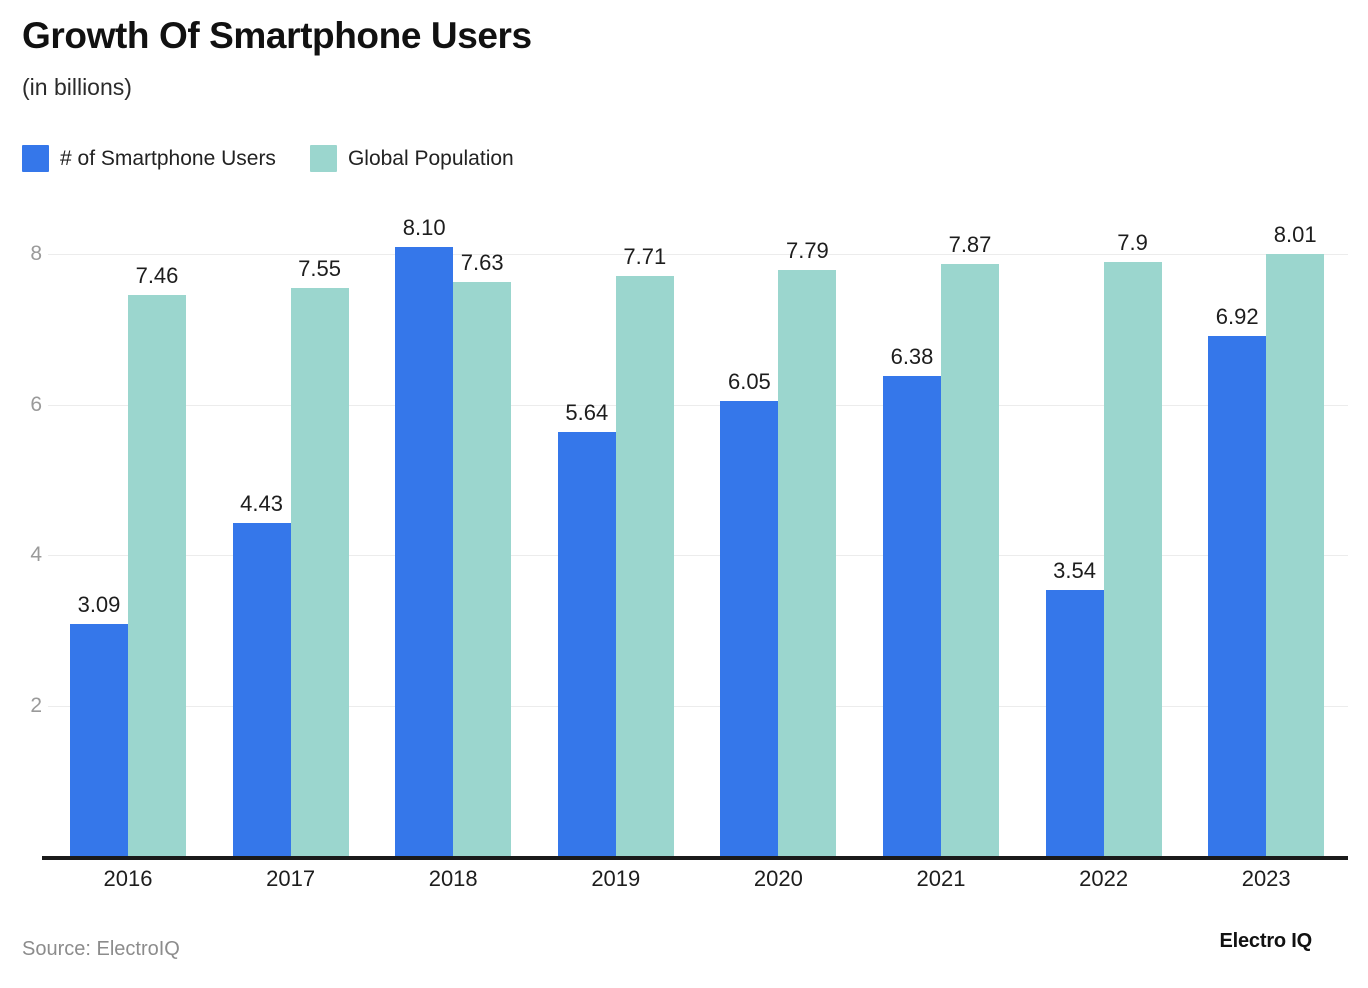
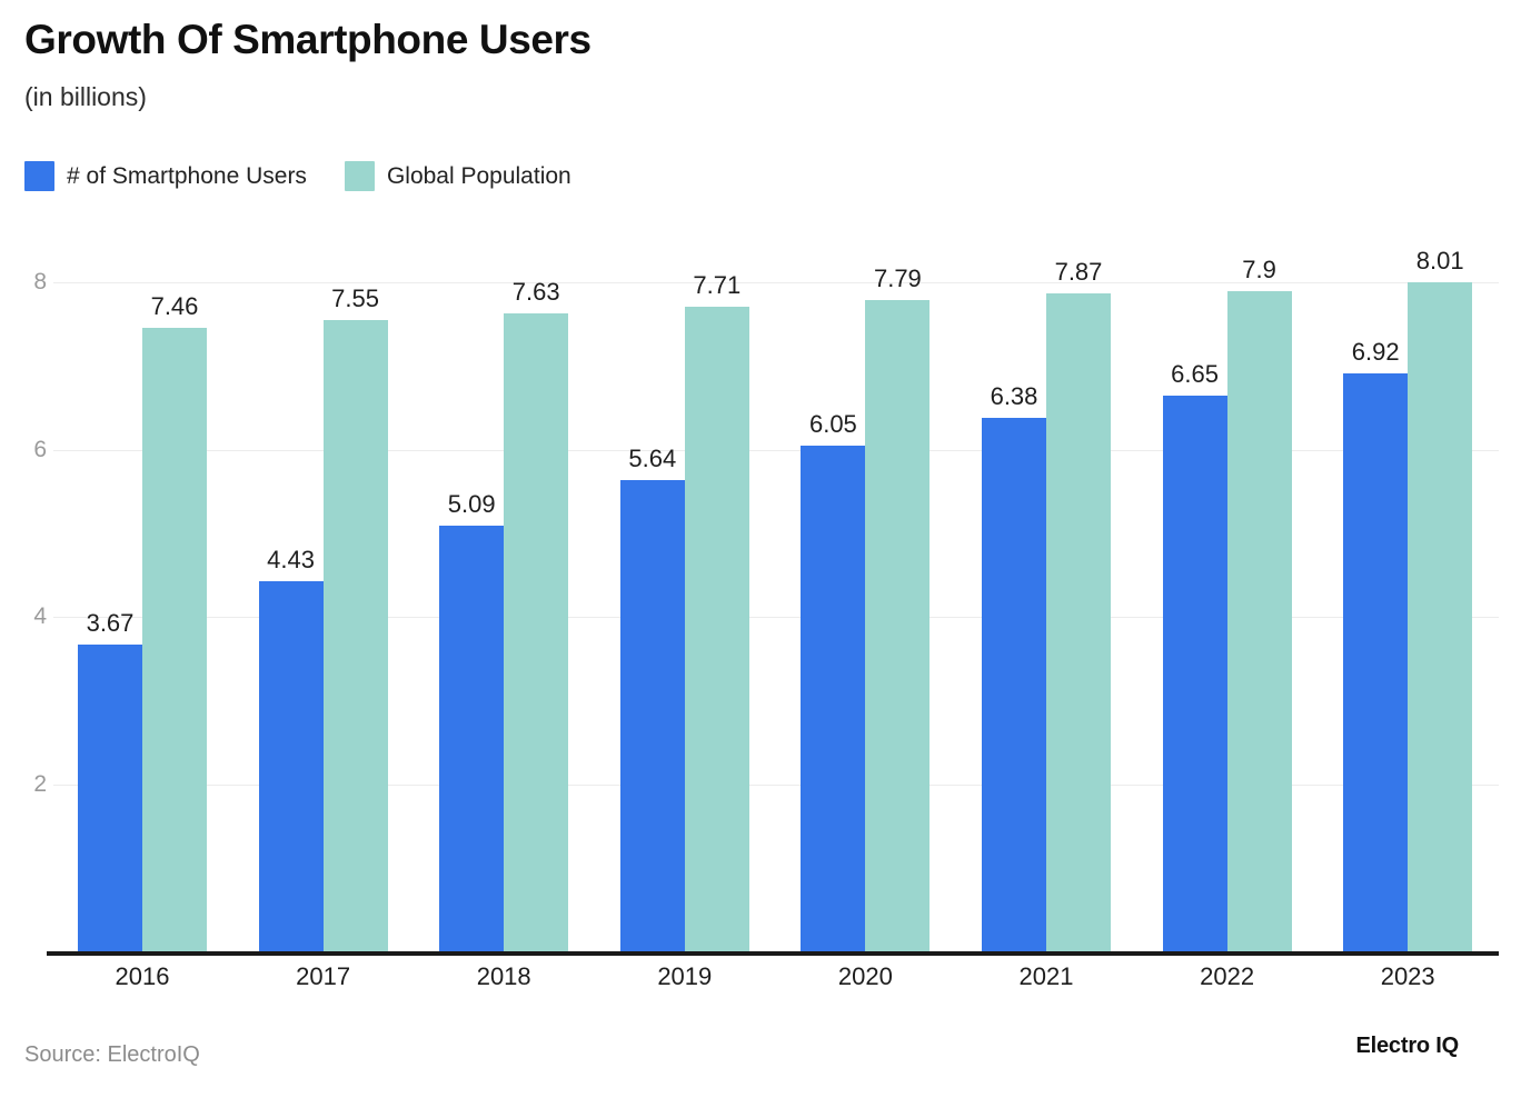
# of Smartphone Users/2016: 3.09 -> 3.67
# of Smartphone Users/2018: 8.10 -> 5.09
# of Smartphone Users/2022: 3.54 -> 6.65
